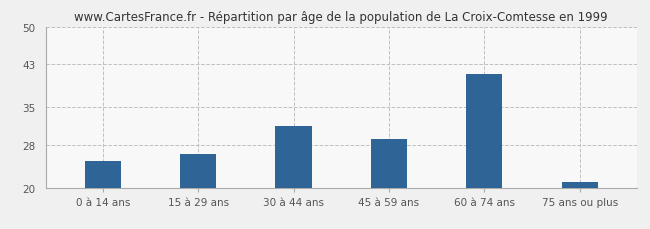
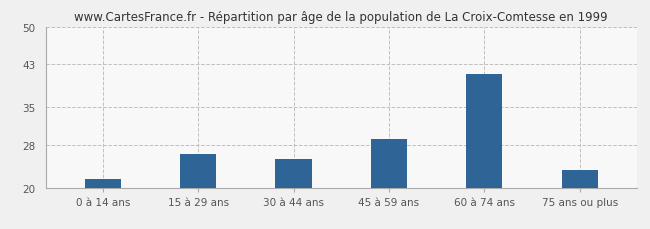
0 à 14 ans: 25.0 -> 21.6
30 à 44 ans: 31.5 -> 25.4
75 ans ou plus: 21.0 -> 23.2
